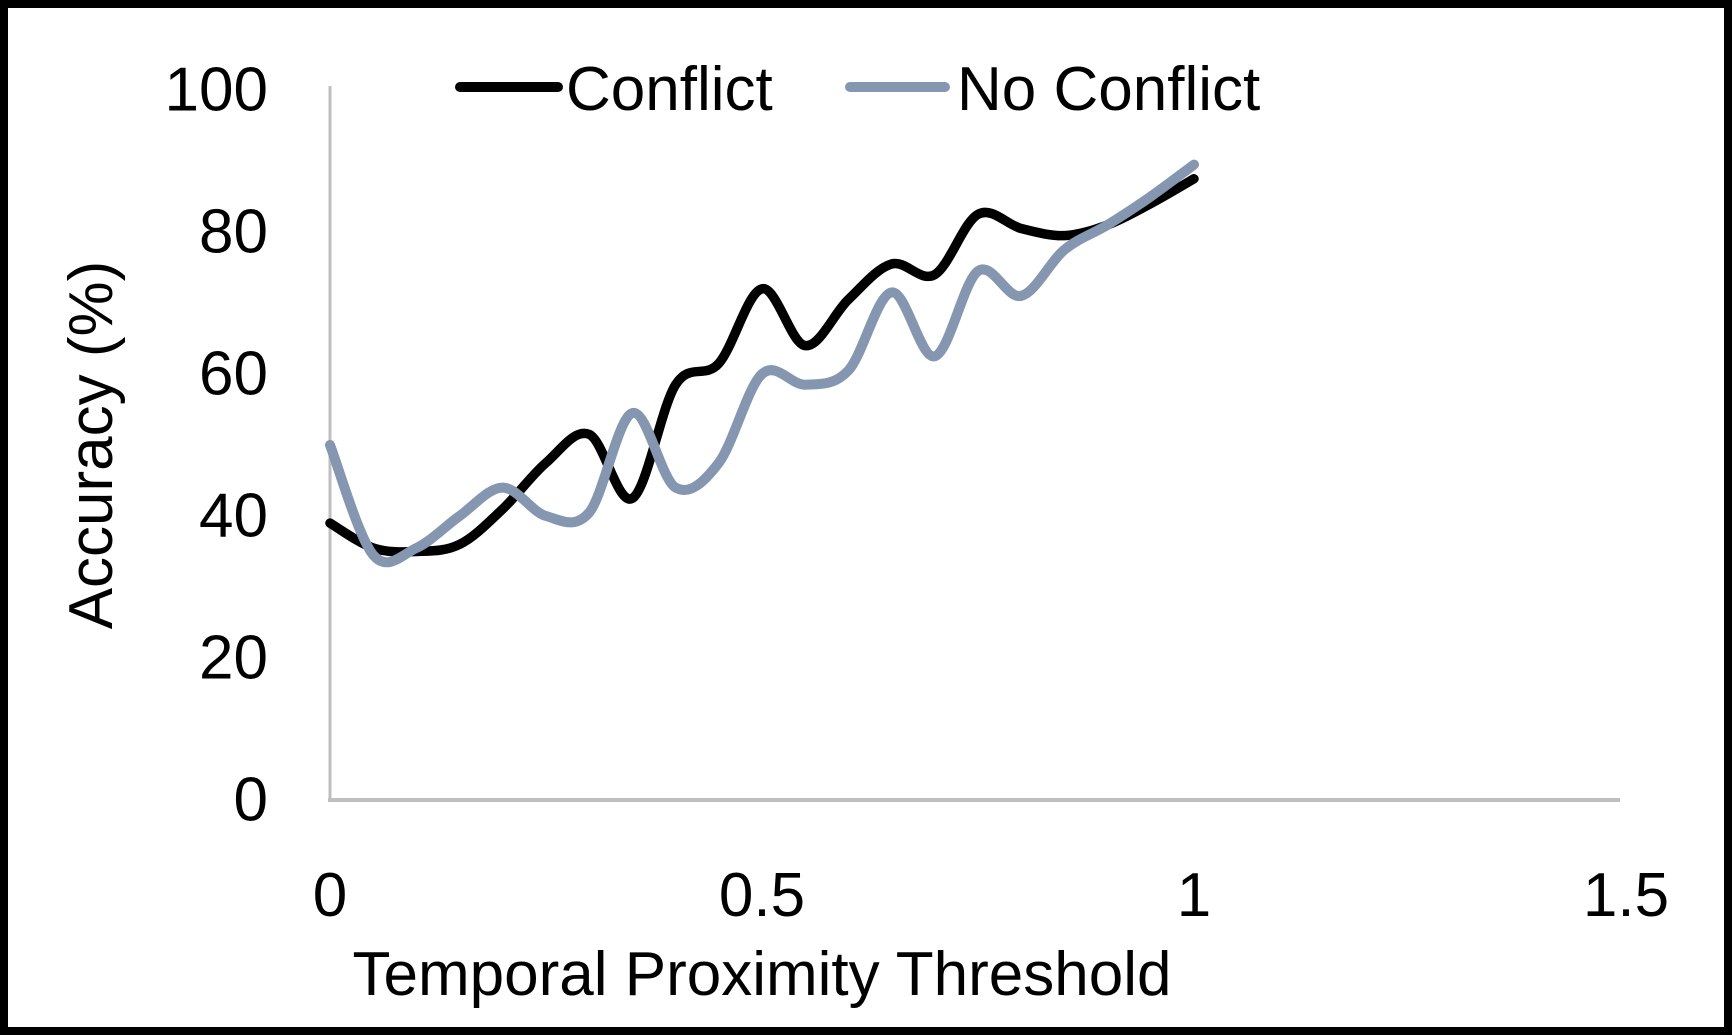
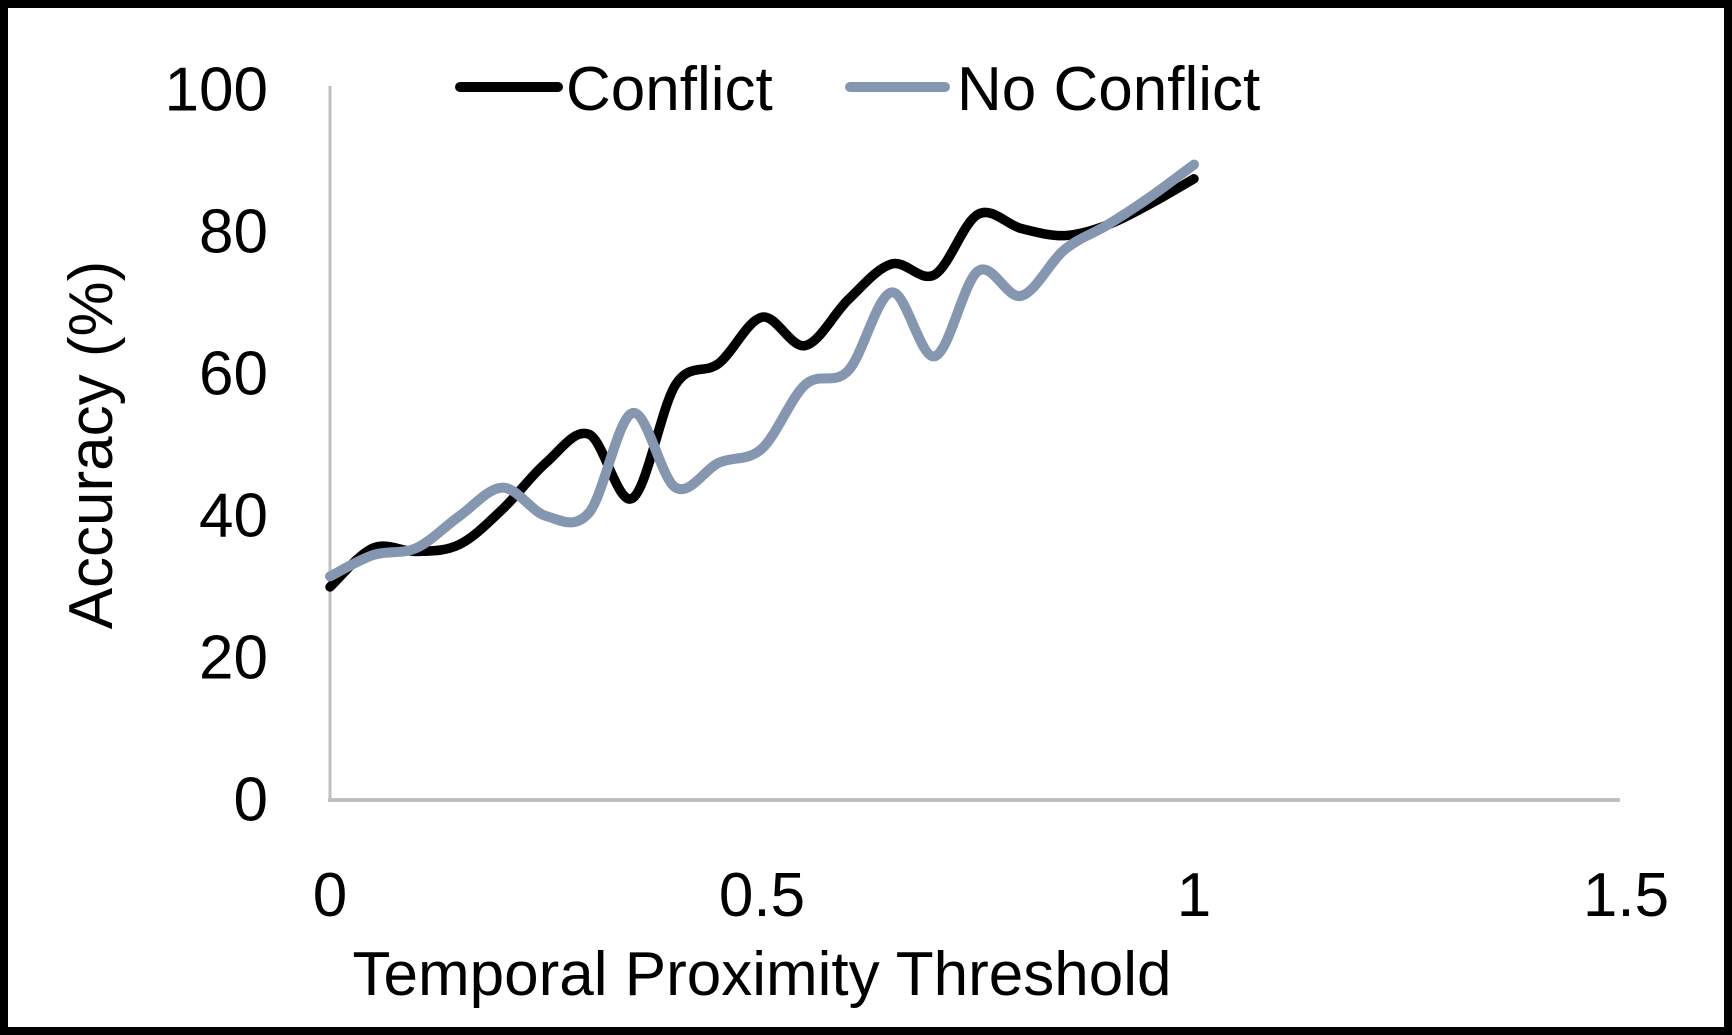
Conflict/0: 39 -> 30
No Conflict/0: 50 -> 32
Conflict/0.5: 72 -> 68
No Conflict/0.5: 60 -> 50
